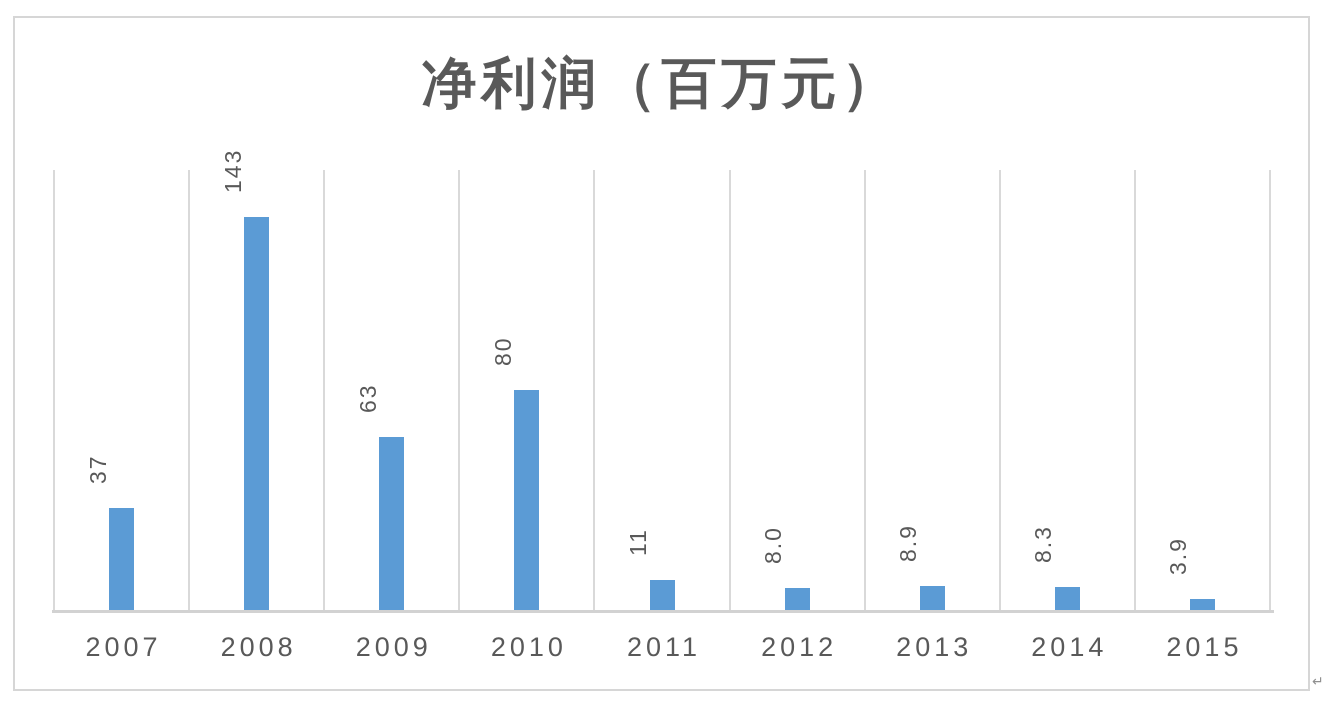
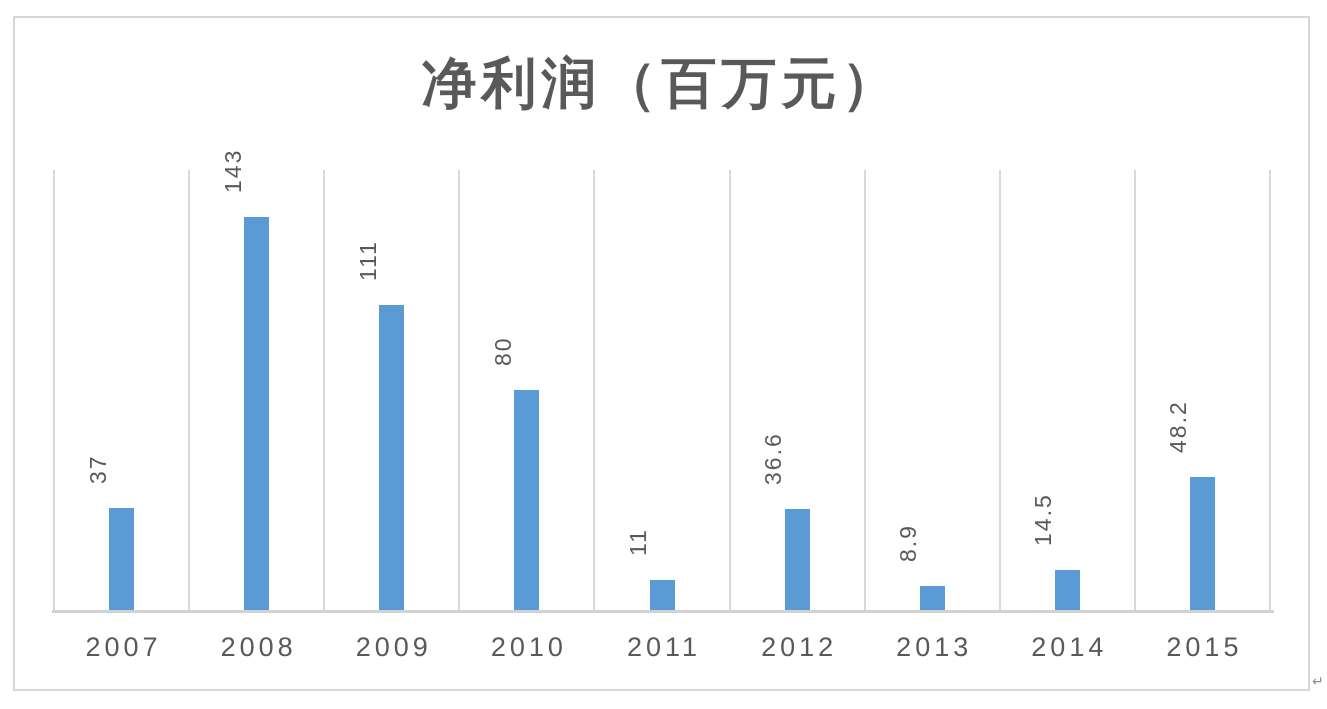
2009: 63 -> 111
2012: 8.0 -> 36.6
2014: 8.3 -> 14.5
2015: 3.9 -> 48.2
